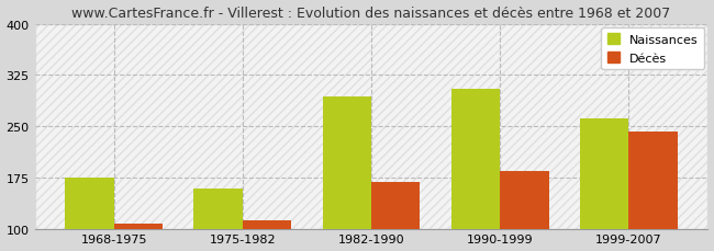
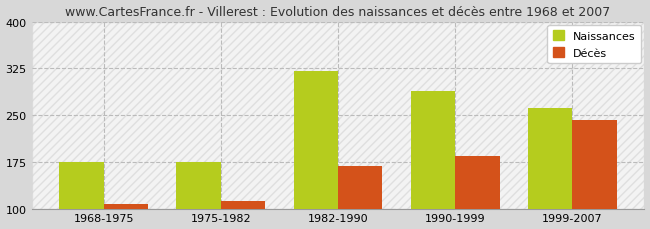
Naissances/1975-1982: 158 -> 174
Naissances/1982-1990: 294 -> 320
Naissances/1990-1999: 304 -> 288
